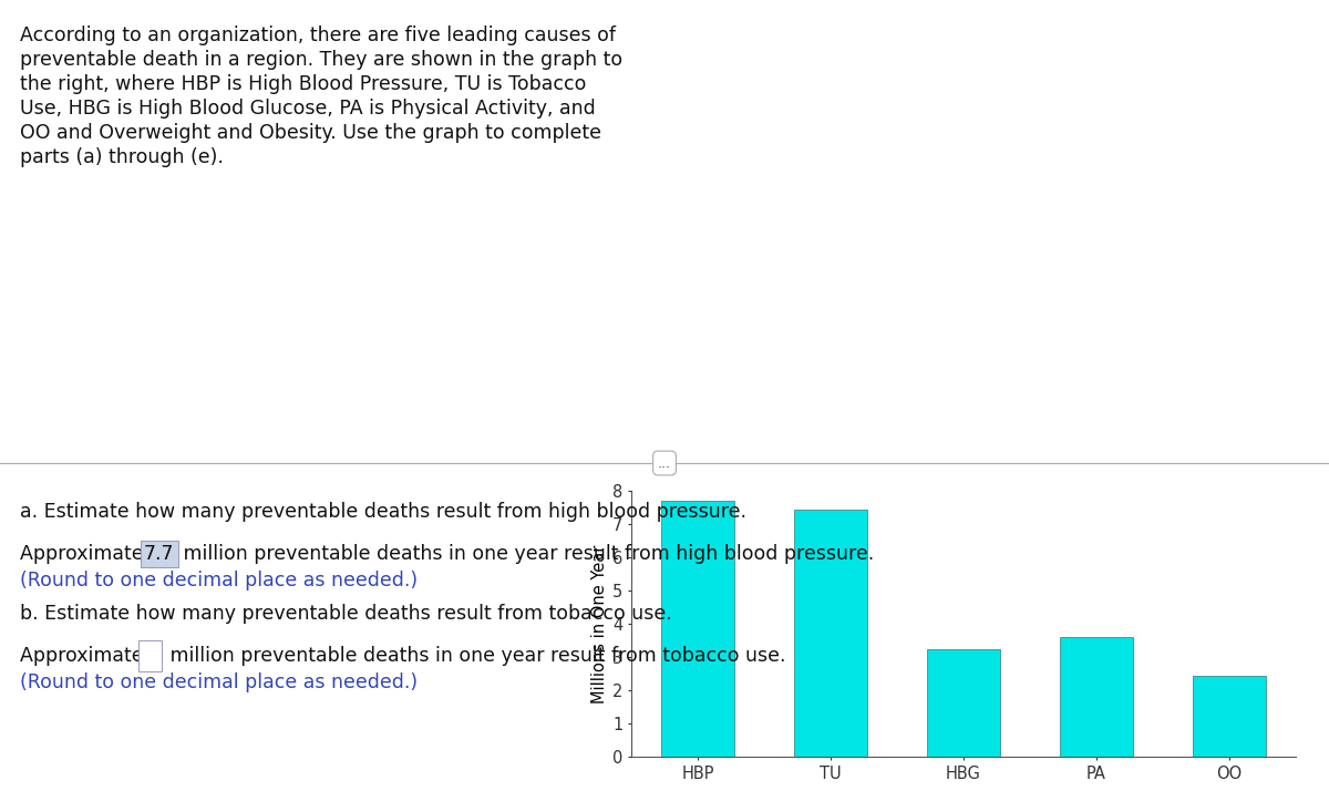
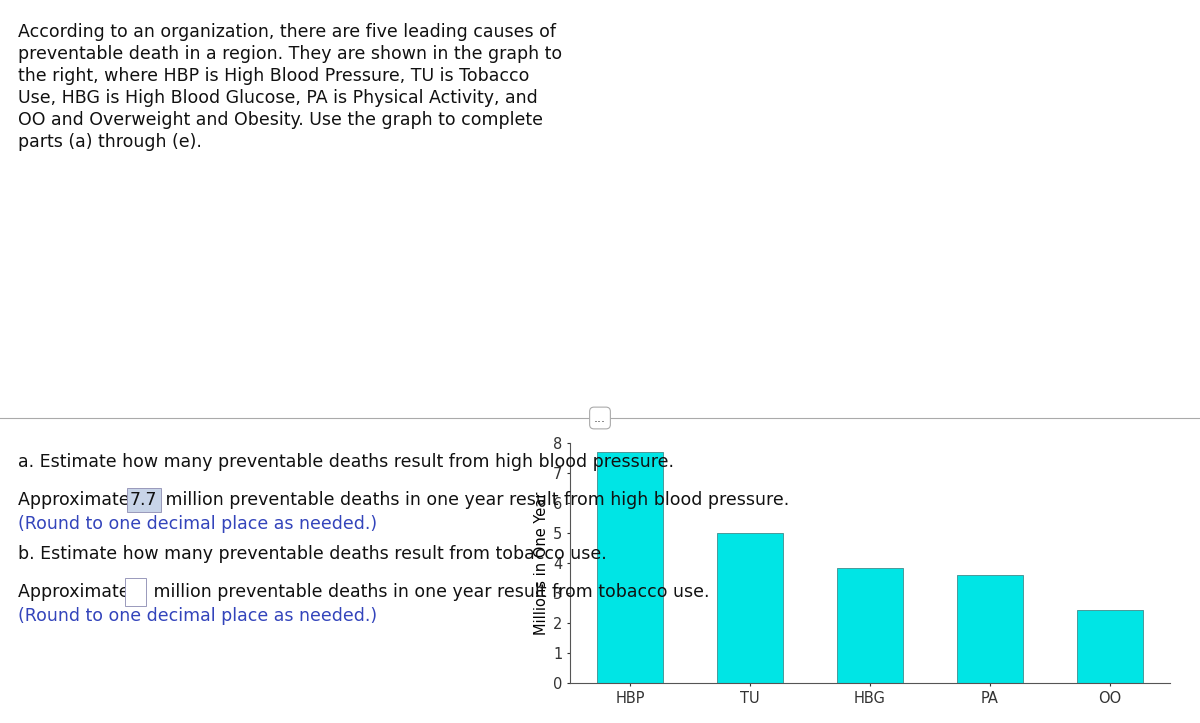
TU: 7.45 -> 5.00
HBG: 3.25 -> 3.85
